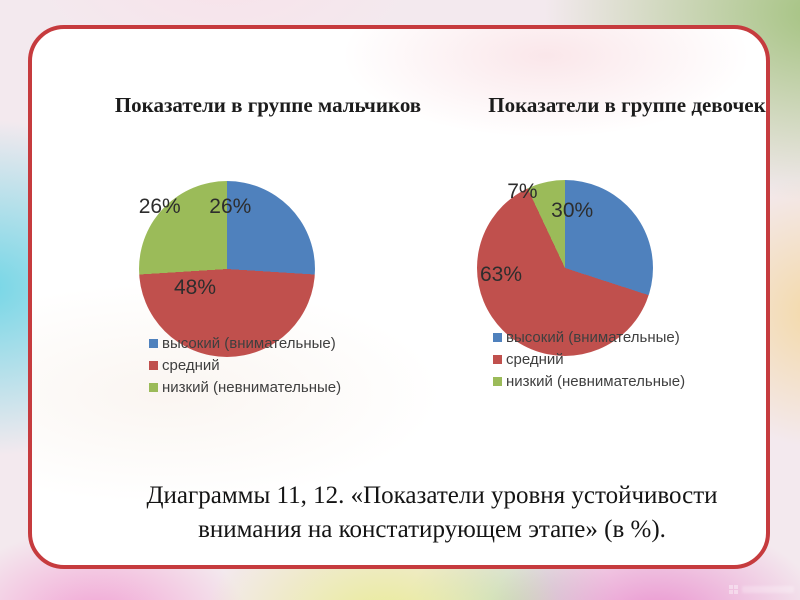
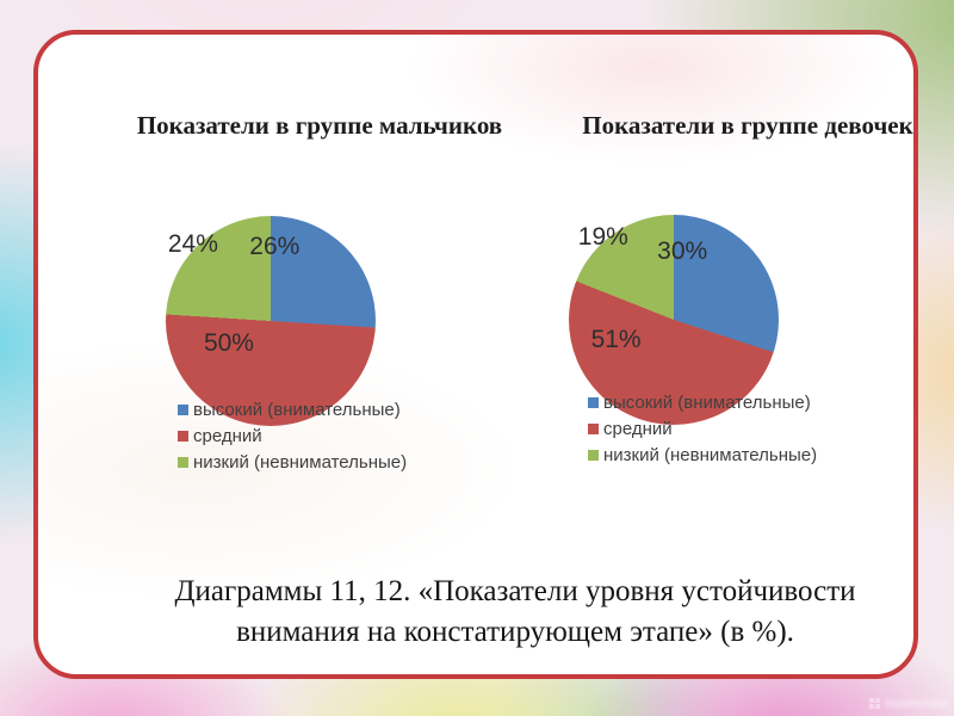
Показатели в группе мальчиков/средний: 48% -> 50%
Показатели в группе мальчиков/низкий (невнимательные): 26% -> 24%
Показатели в группе девочек/средний: 63% -> 51%
Показатели в группе девочек/низкий (невнимательные): 7% -> 19%
